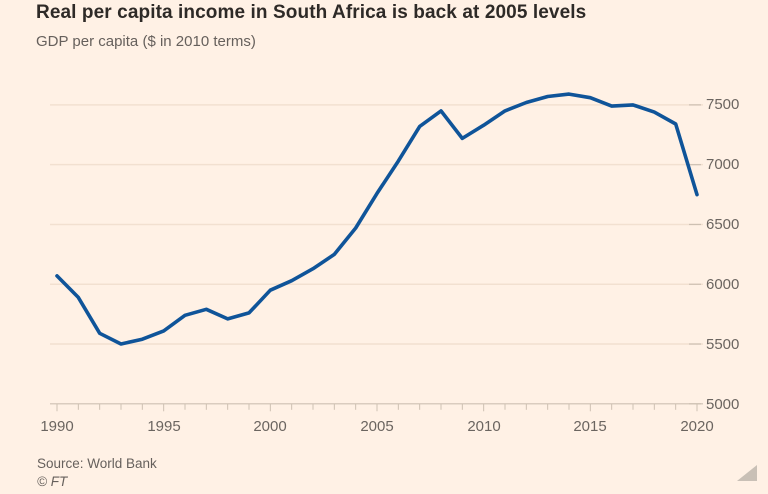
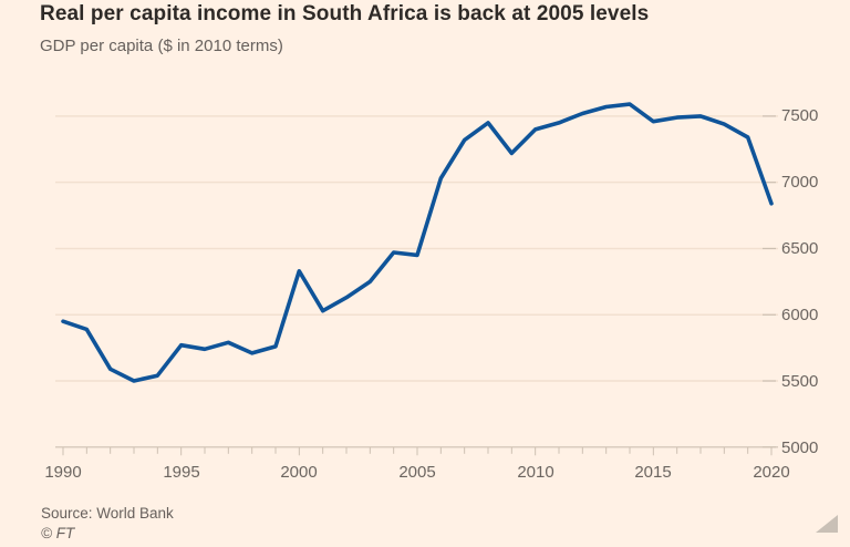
1990: 6070 -> 5950
1995: 5610 -> 5770
2000: 5950 -> 6330
2005: 6760 -> 6450
2010: 7330 -> 7400
2015: 7560 -> 7460
2020: 6750 -> 6840
